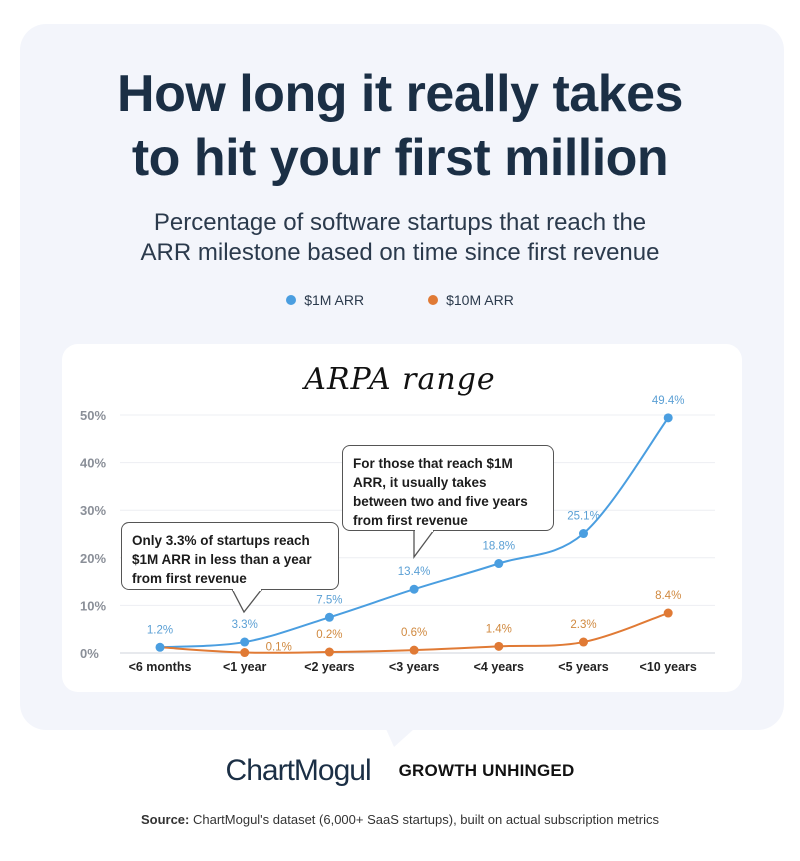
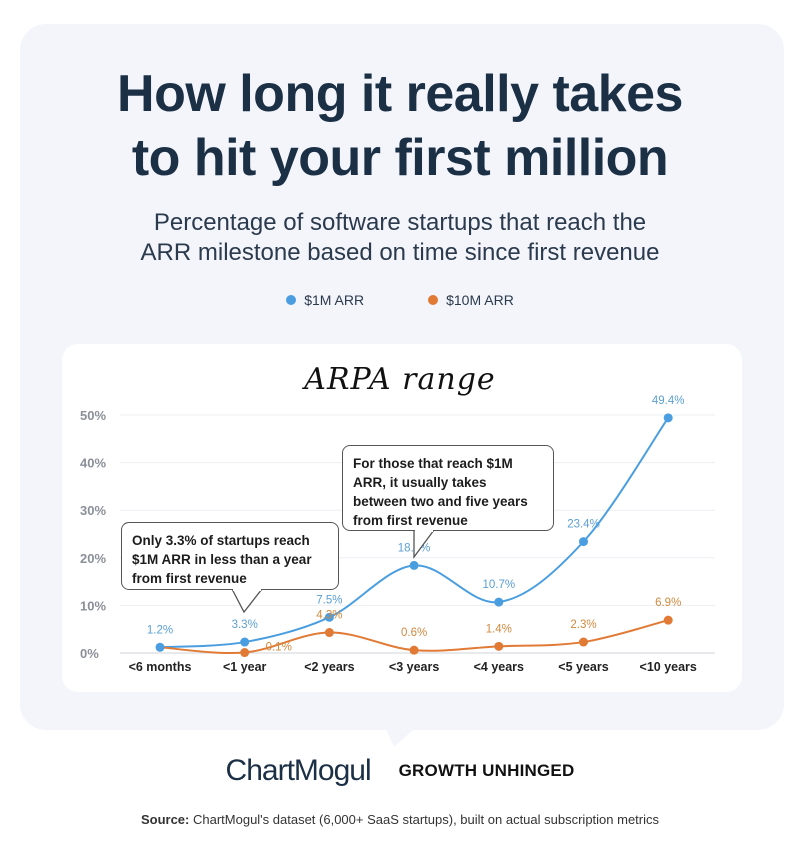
$10M ARR/<2 years: 0.2% -> 4.3%
$1M ARR/<3 years: 13.4% -> 18.4%
$1M ARR/<4 years: 18.8% -> 10.7%
$1M ARR/<5 years: 25.1% -> 23.4%
$10M ARR/<10 years: 8.4% -> 6.9%
